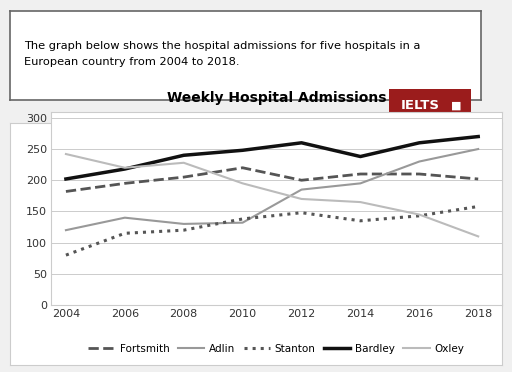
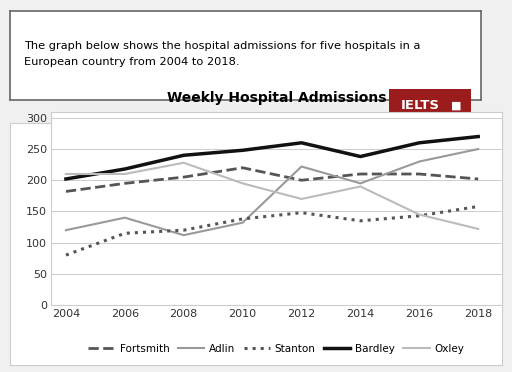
Oxley/2004: 242 -> 210
Oxley/2006: 220 -> 210
Adlin/2008: 130 -> 112
Adlin/2012: 185 -> 222
Oxley/2014: 165 -> 190
Oxley/2018: 110 -> 122
